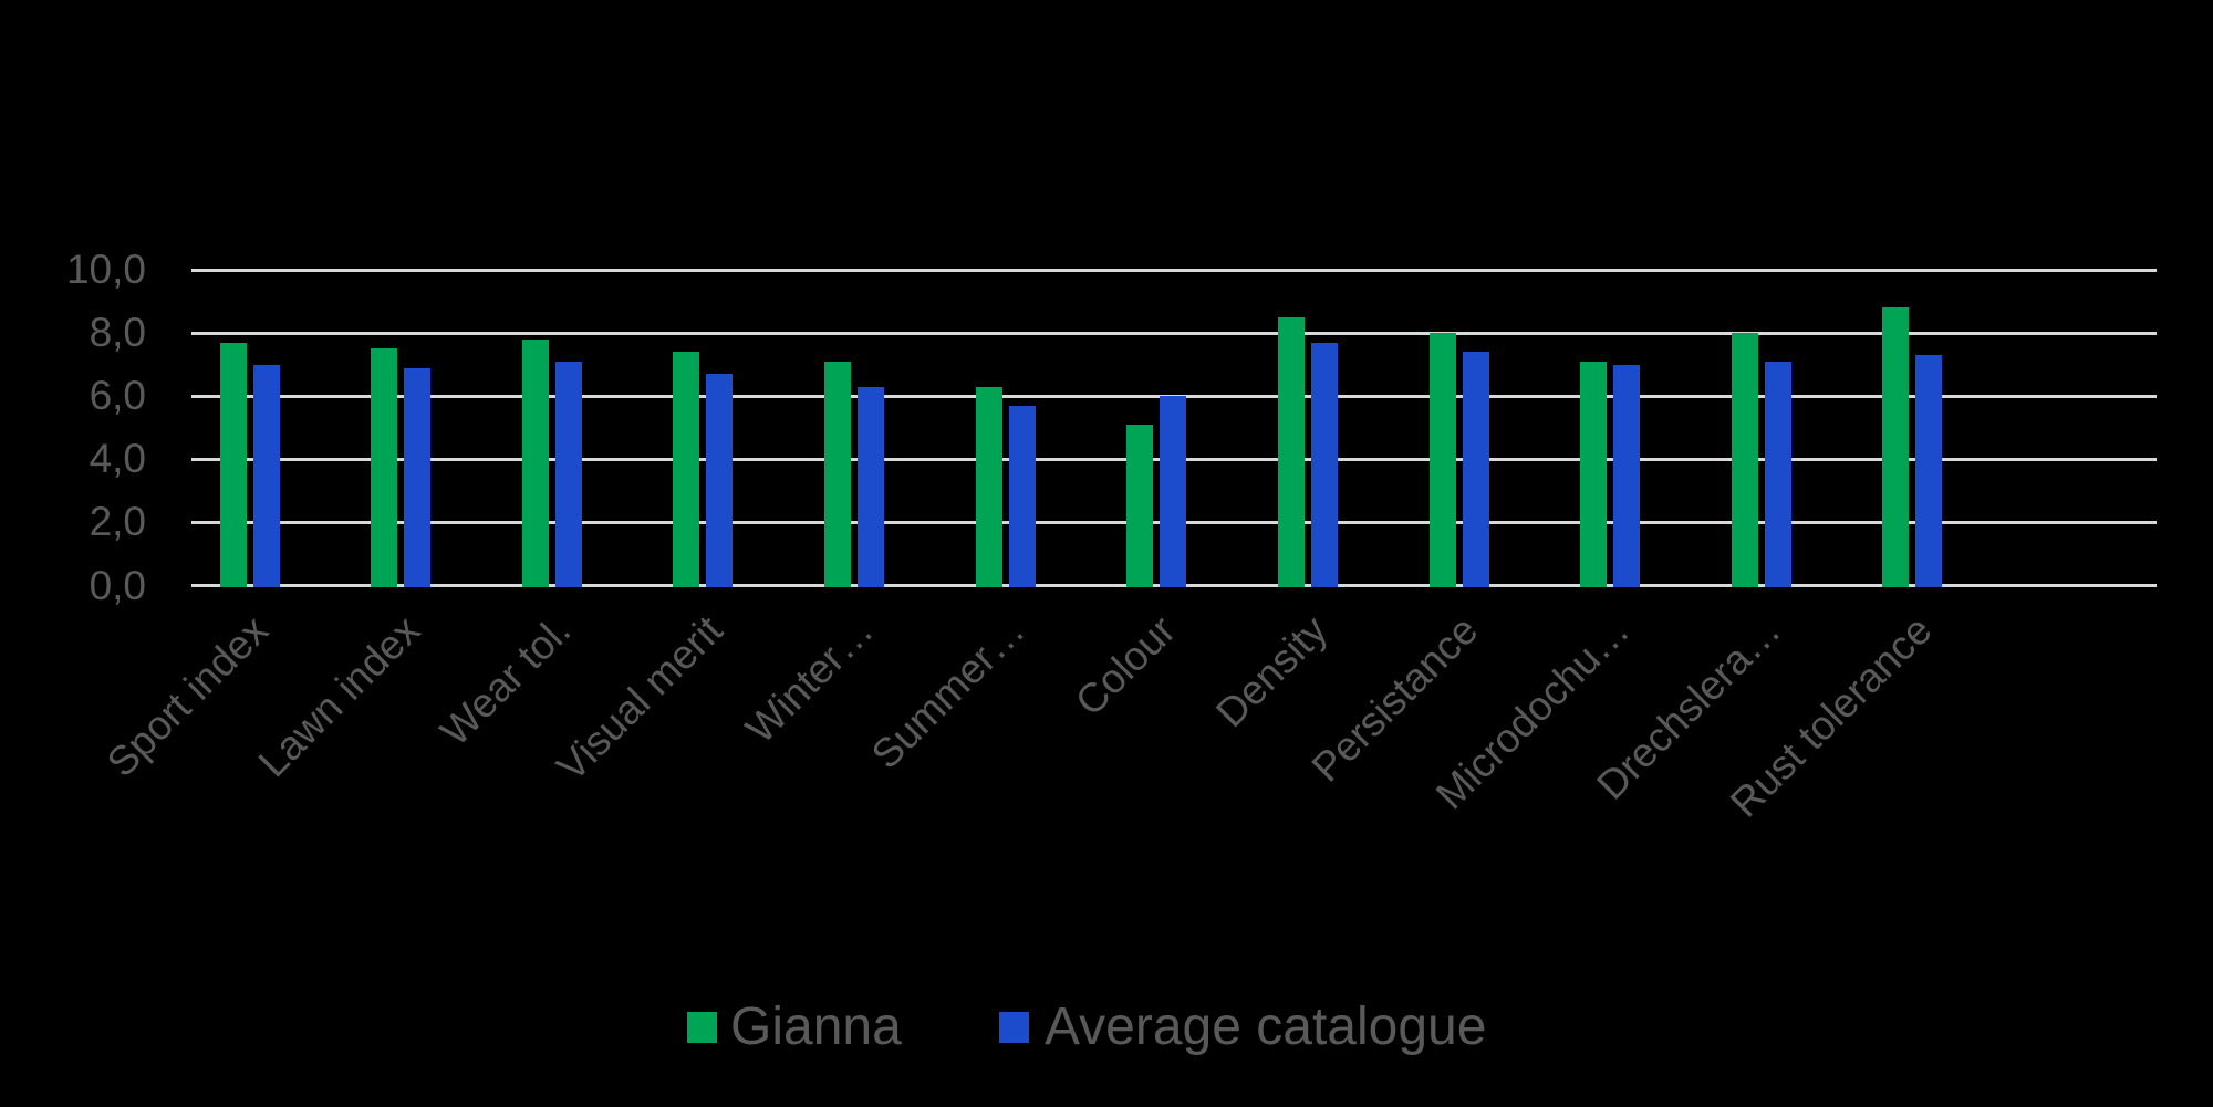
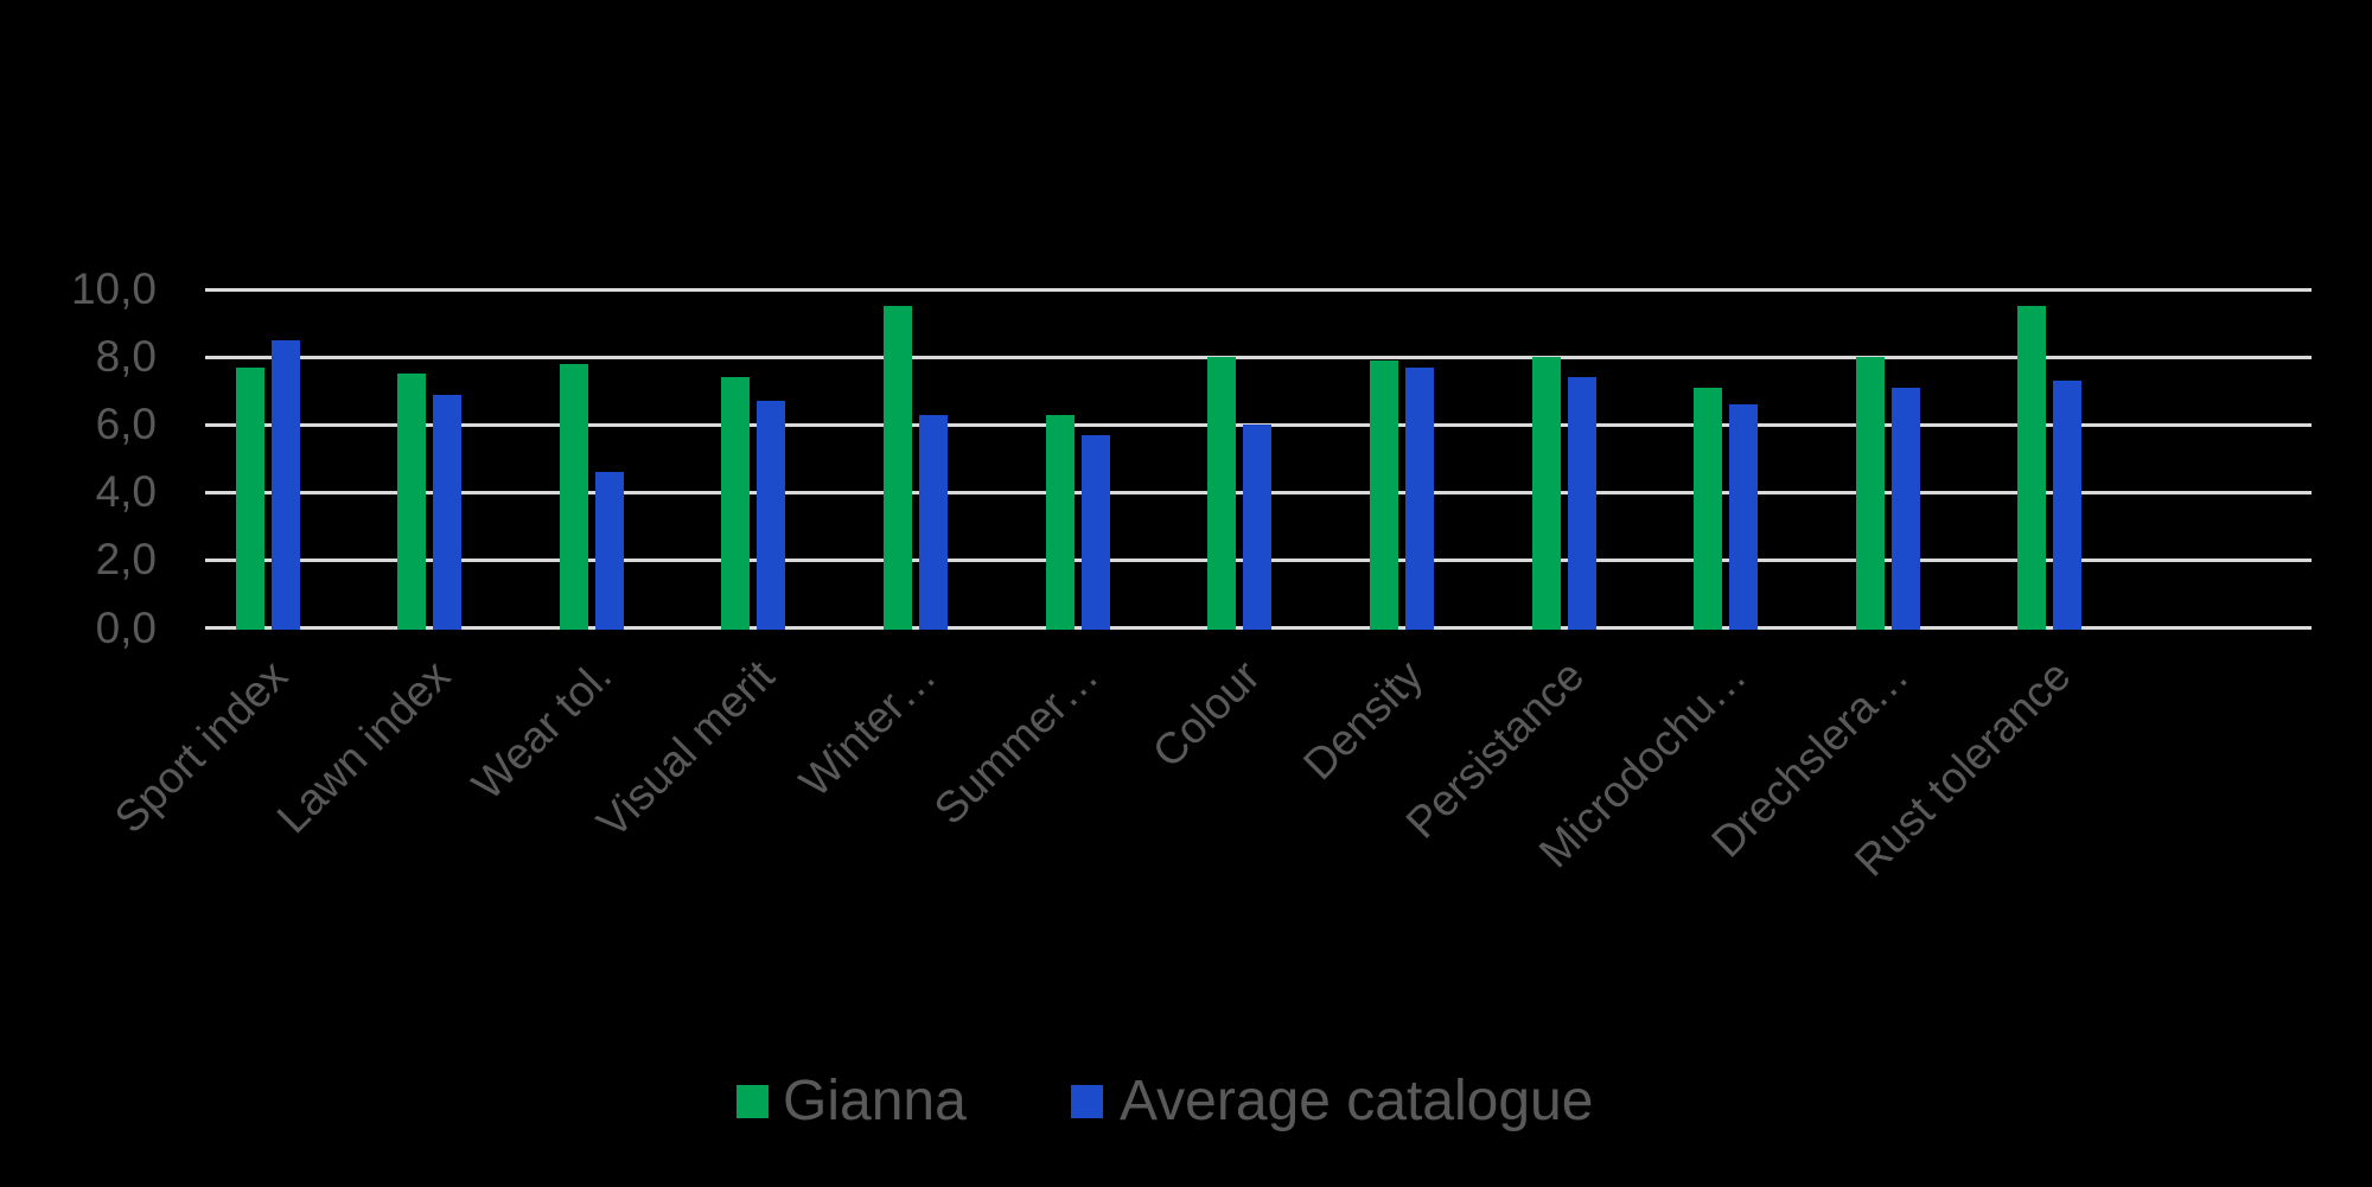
Average catalogue/Sport index: 7,0 -> 8,5
Average catalogue/Wear tol.: 7,1 -> 4,6
Gianna/Winter…: 7,1 -> 9,5
Gianna/Colour: 5,1 -> 8,0
Gianna/Density: 8,5 -> 7,9
Average catalogue/Microdochu…: 7,0 -> 6,6
Gianna/Rust tolerance: 8,8 -> 9,5
